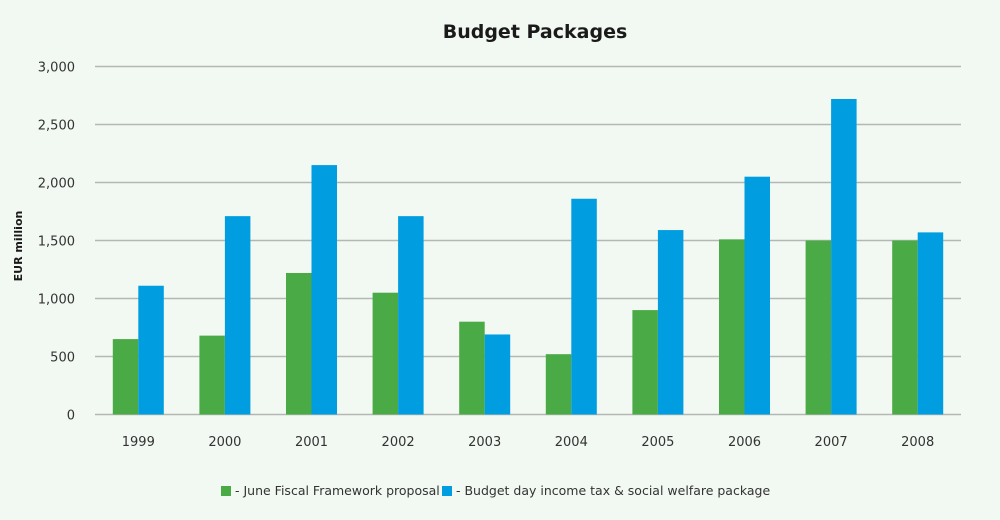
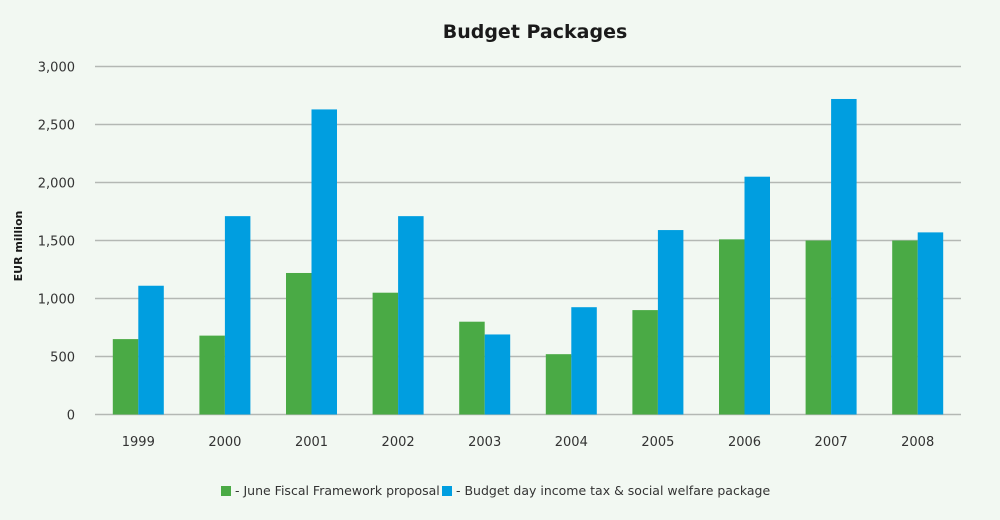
- Budget day income tax & social welfare package/2001: 2150 -> 2630
- Budget day income tax & social welfare package/2004: 1860 -> 920
